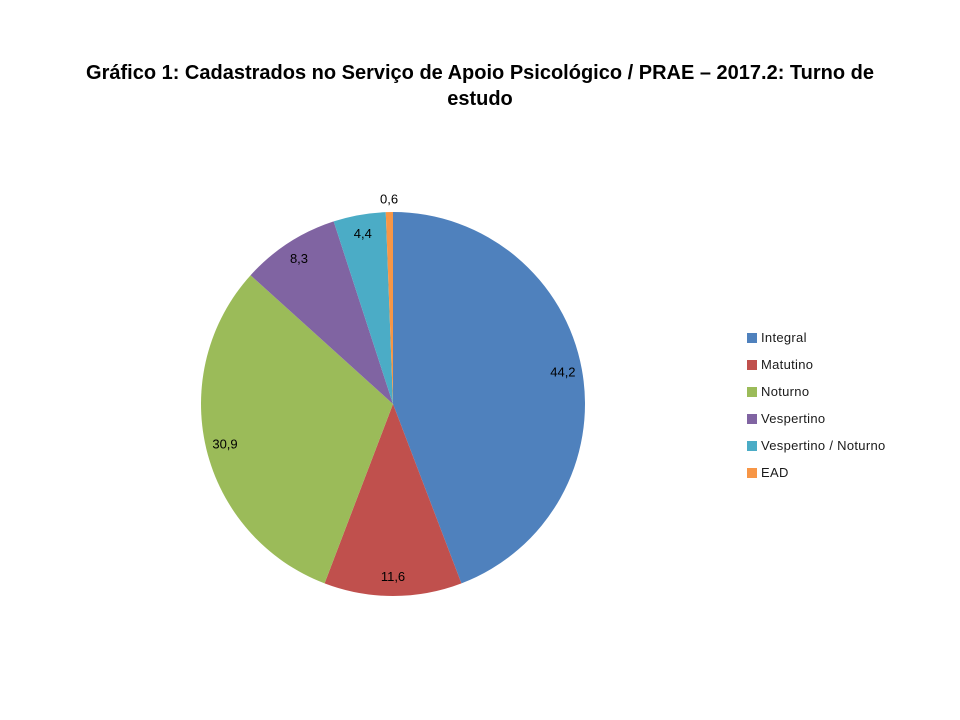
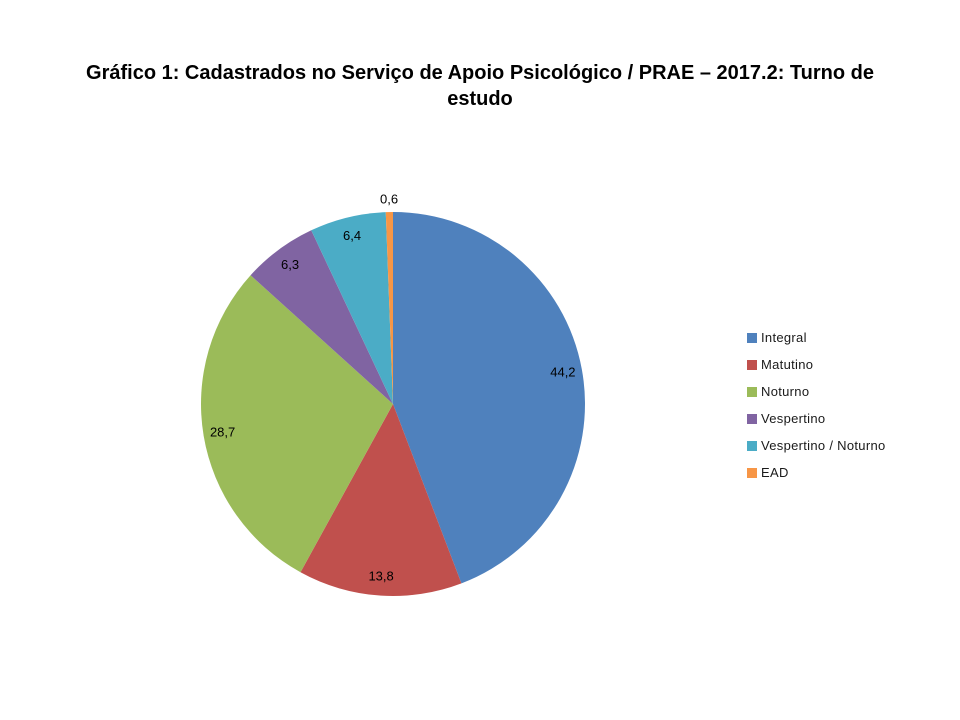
Matutino: 11,6 -> 13,8
Noturno: 30,9 -> 28,7
Vespertino: 8,3 -> 6,3
Vespertino / Noturno: 4,4 -> 6,4
